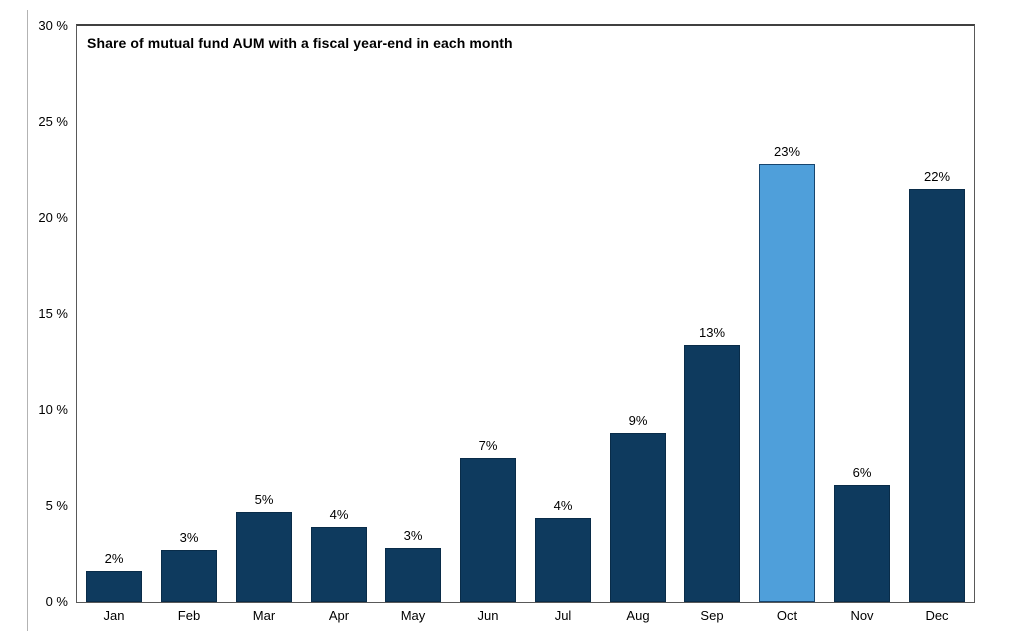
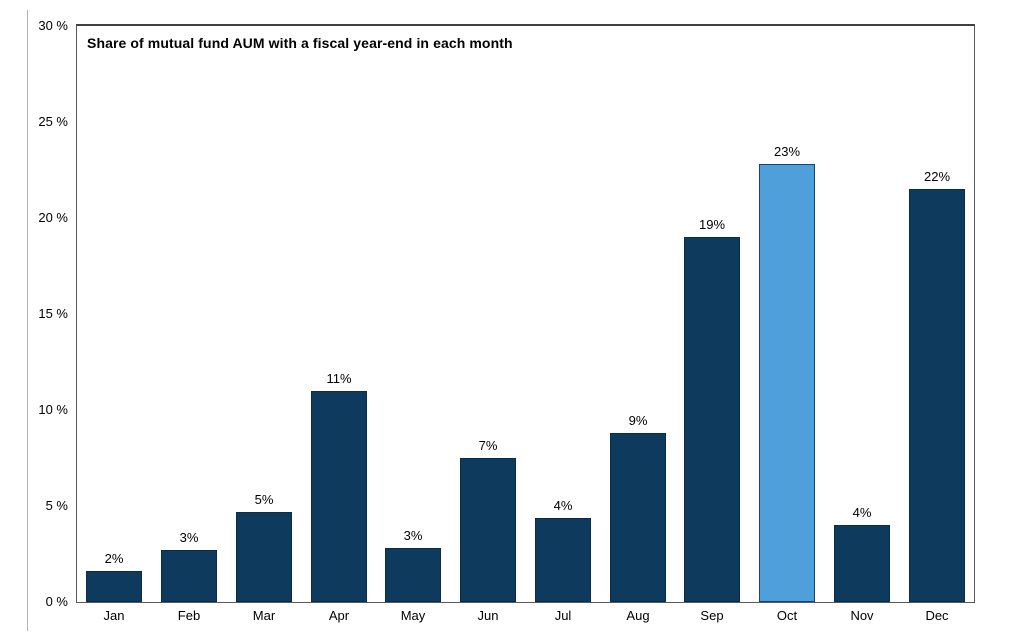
Apr: 4% -> 11%
Sep: 13% -> 19%
Nov: 6% -> 4%
